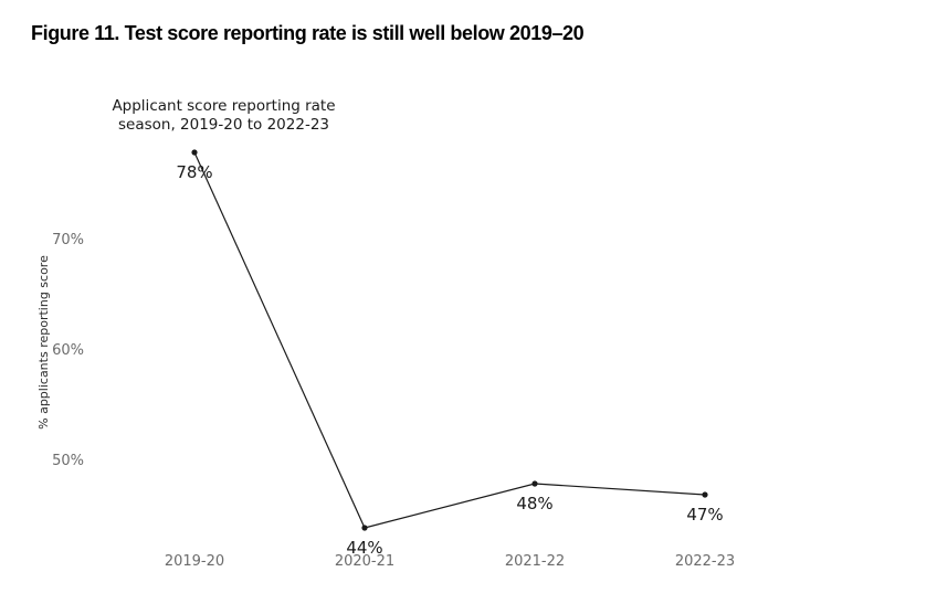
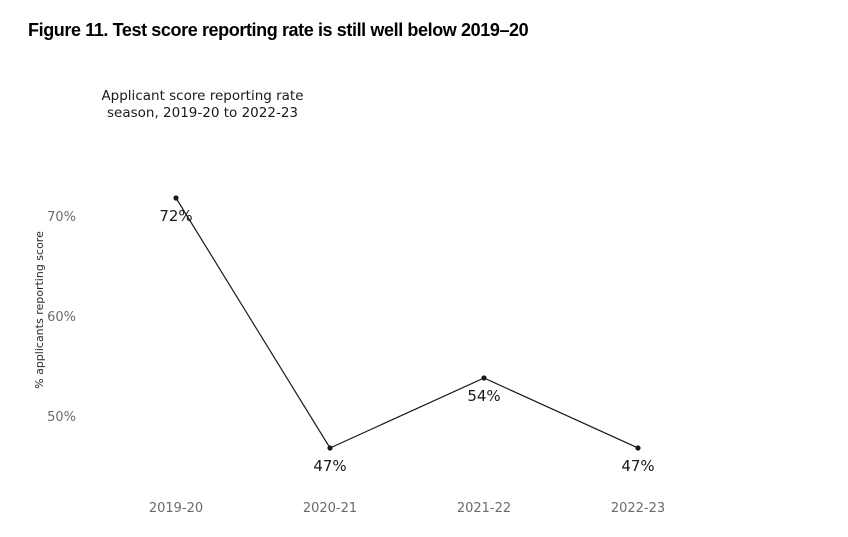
2019-20: 78% -> 72%
2020-21: 44% -> 47%
2021-22: 48% -> 54%
